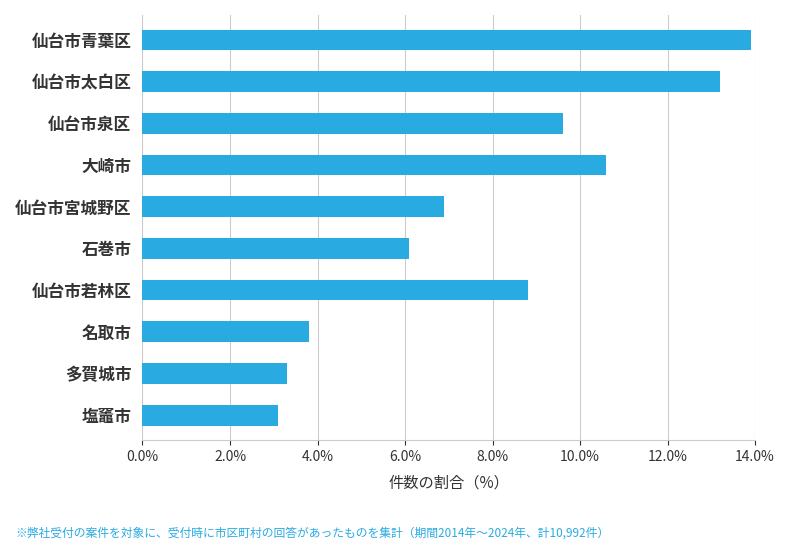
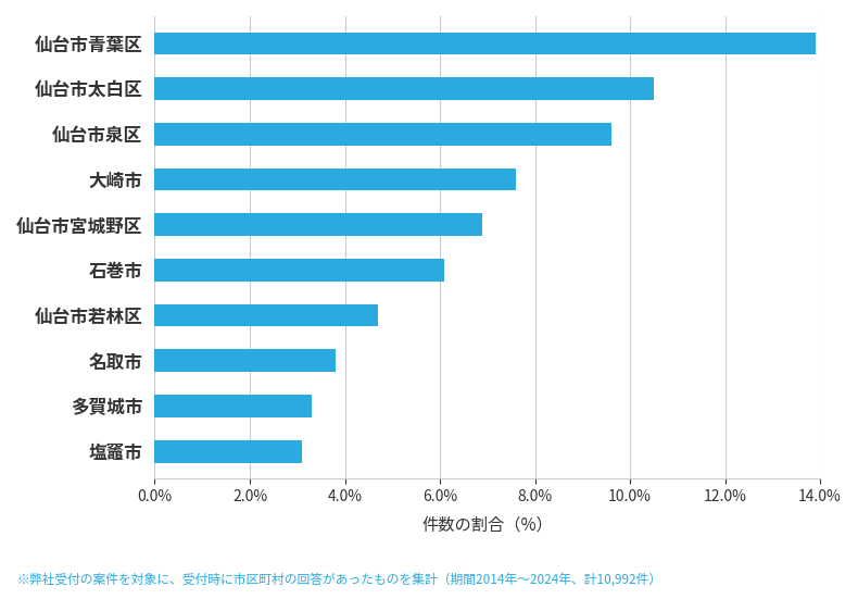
仙台市太白区: 13.2% -> 10.5%
大崎市: 10.6% -> 7.6%
仙台市若林区: 8.8% -> 4.7%
